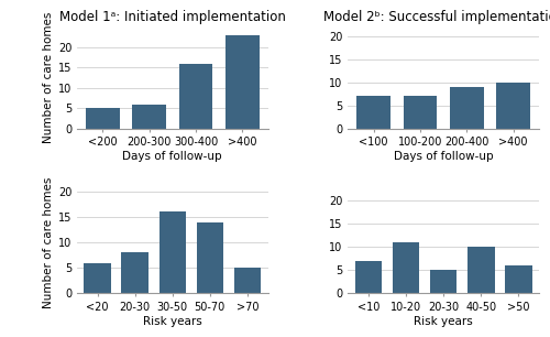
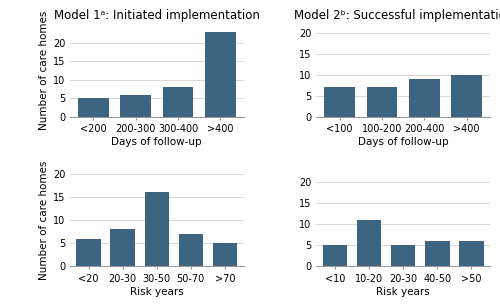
Model 1ᵃ: Initiated implementation/300-400: 16 -> 8
50-70: 14 -> 7
<10: 7 -> 5
40-50: 10 -> 6
